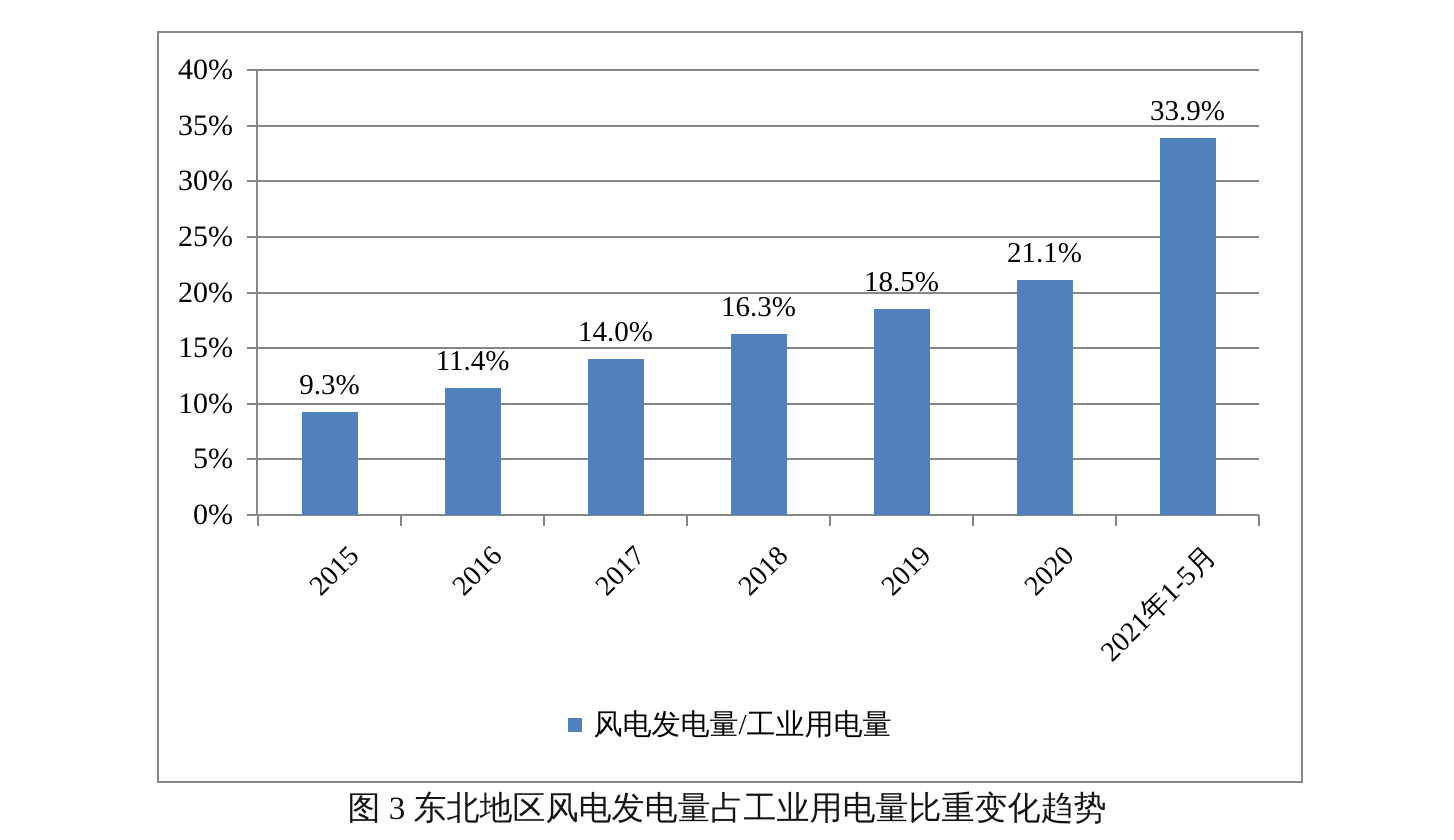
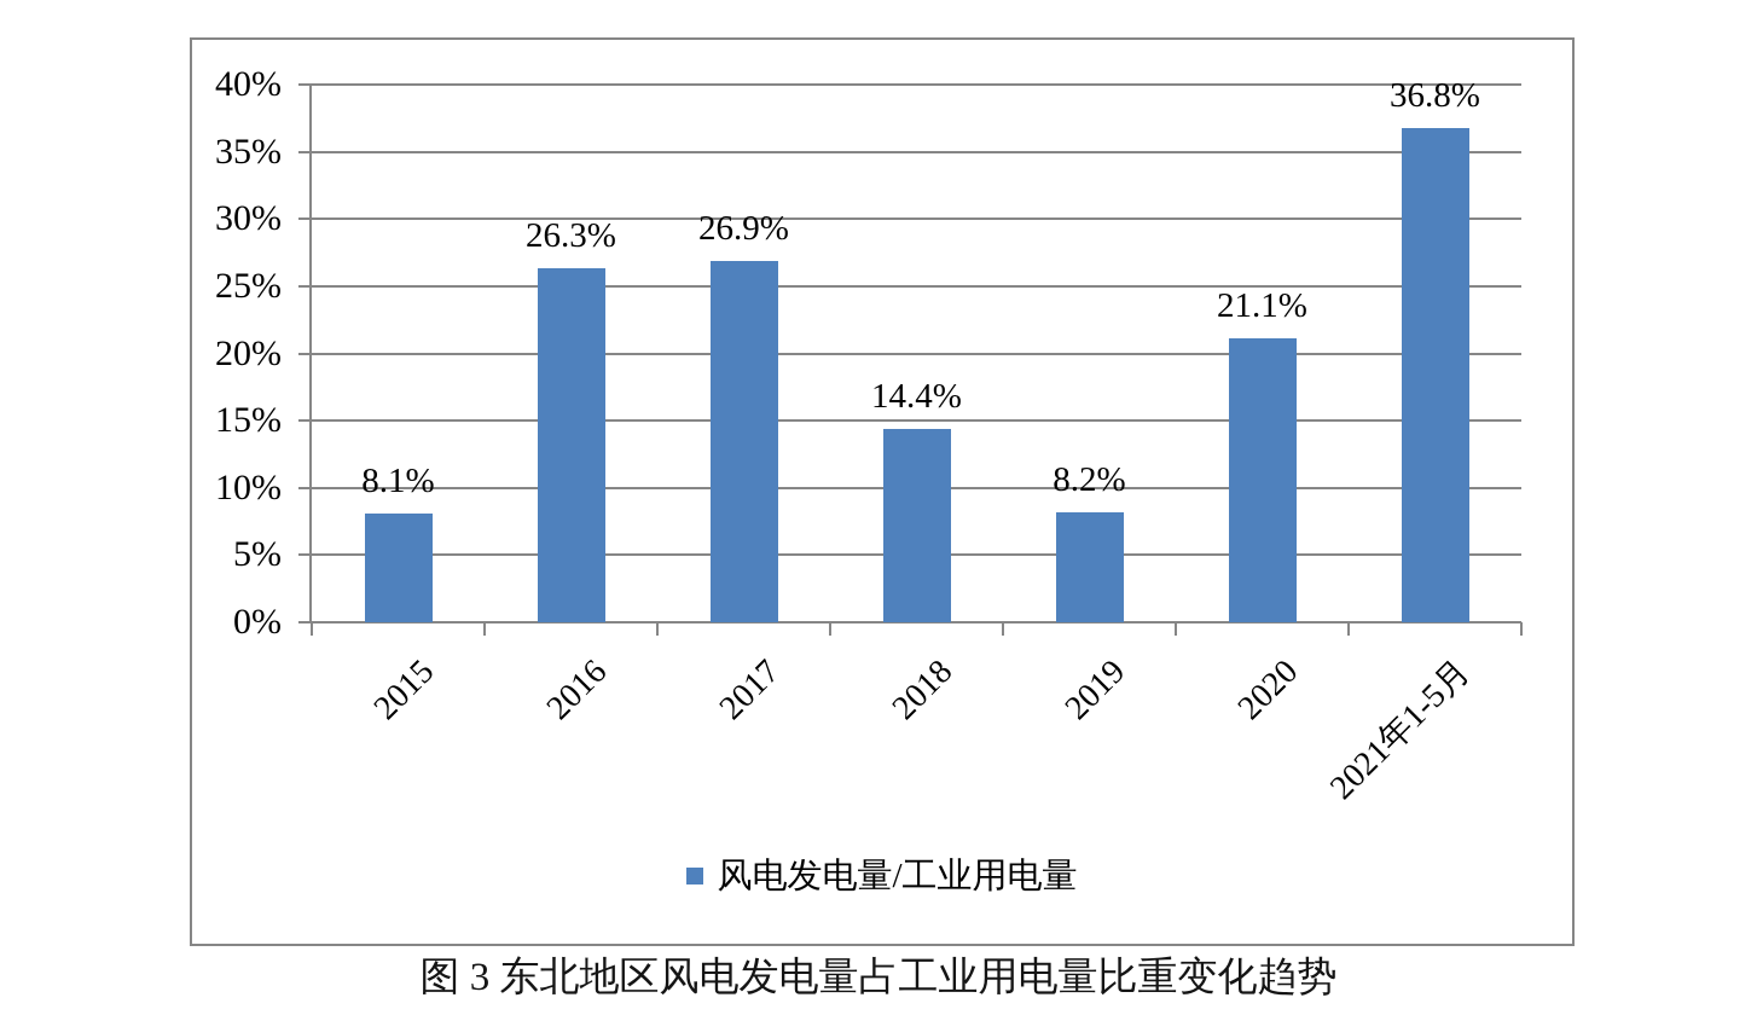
2015: 9.3% -> 8.1%
2016: 11.4% -> 26.3%
2017: 14.0% -> 26.9%
2018: 16.3% -> 14.4%
2019: 18.5% -> 8.2%
2021年1-5月: 33.9% -> 36.8%
